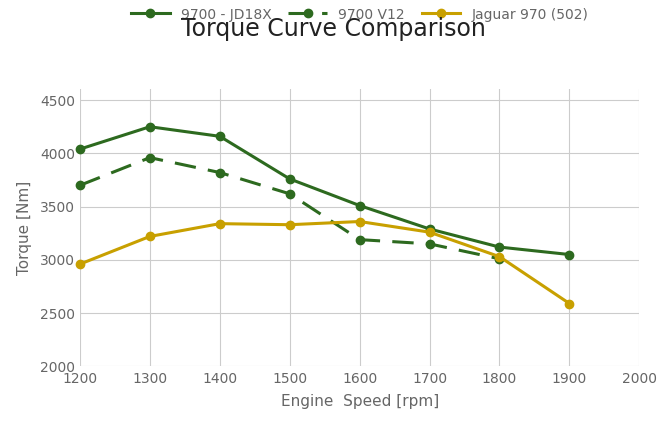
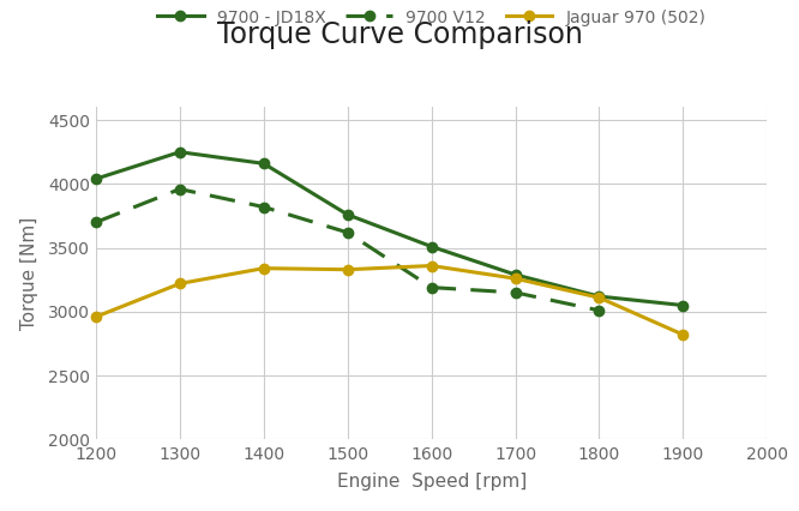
Jaguar 970 (502)/1800: 3030 -> 3110
Jaguar 970 (502)/1900: 2590 -> 2820
